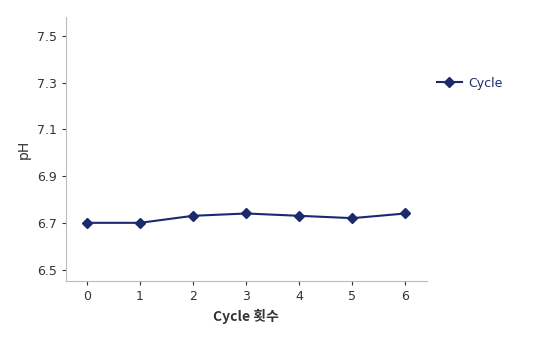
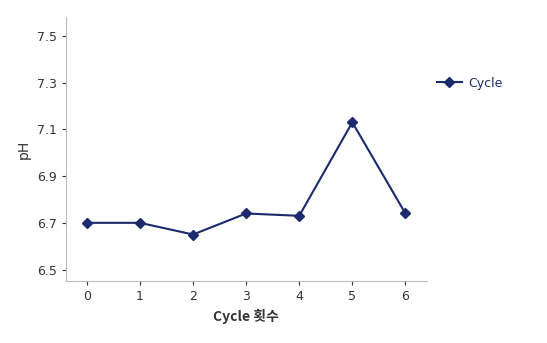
2: 6.73 -> 6.65
5: 6.72 -> 7.13
